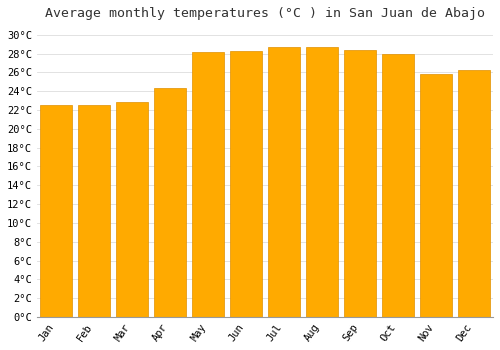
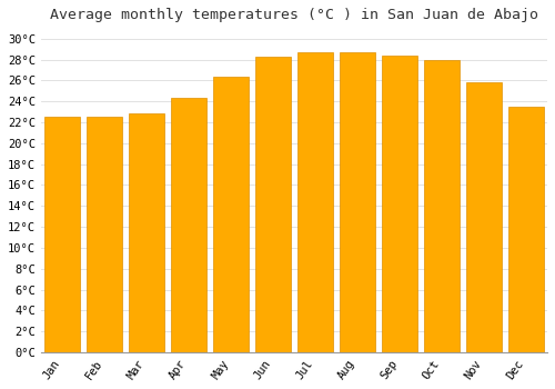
May: 28.2°C -> 26.4°C
Dec: 26.2°C -> 23.5°C
